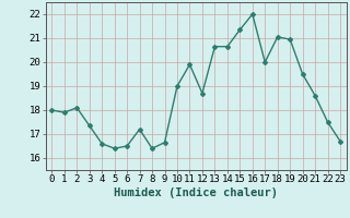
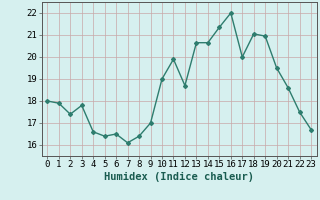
2: 18.10 -> 17.40
3: 17.35 -> 17.80
7: 17.20 -> 16.10
9: 16.65 -> 17.00
